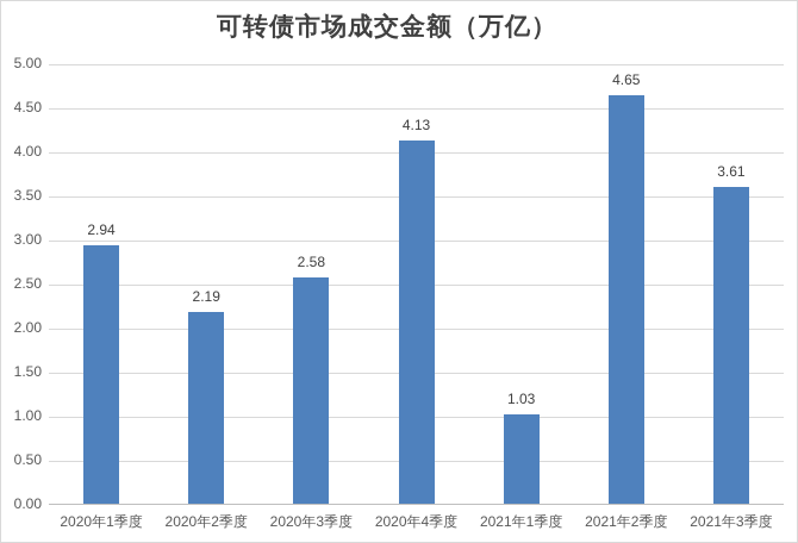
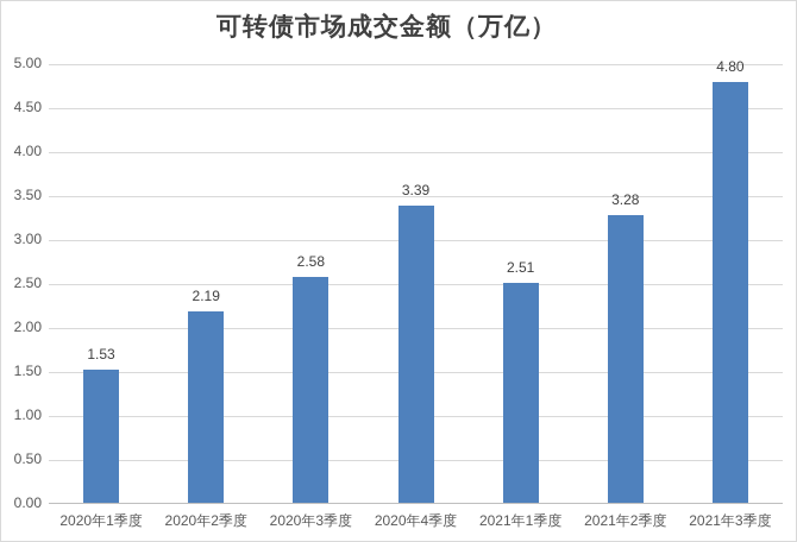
2020年1季度: 2.94 -> 1.53
2020年4季度: 4.13 -> 3.39
2021年1季度: 1.03 -> 2.51
2021年2季度: 4.65 -> 3.28
2021年3季度: 3.61 -> 4.80
